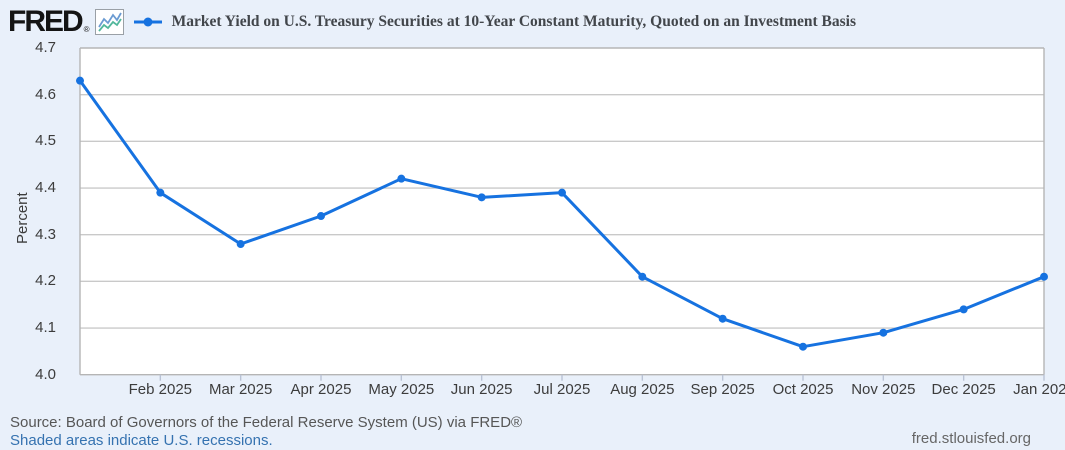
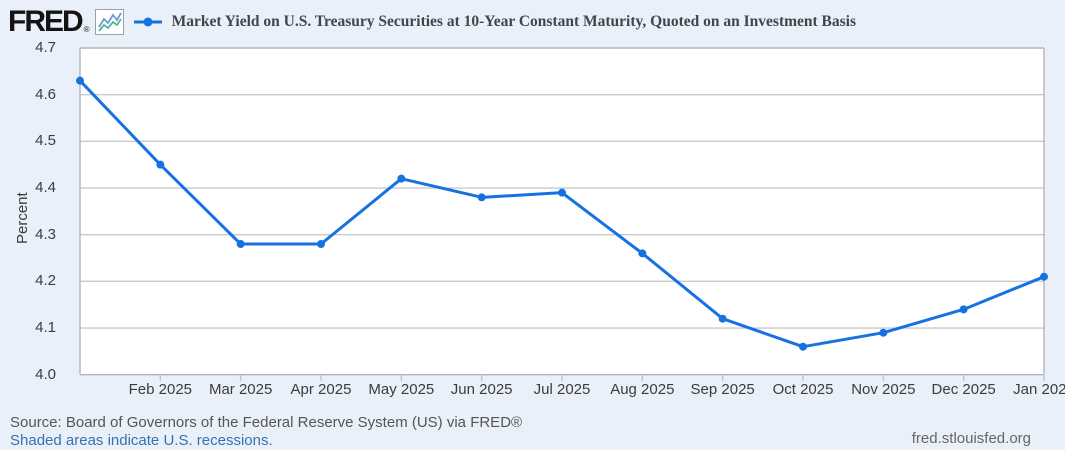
Feb 2025: 4.39 -> 4.45
Apr 2025: 4.34 -> 4.28
Aug 2025: 4.21 -> 4.26
